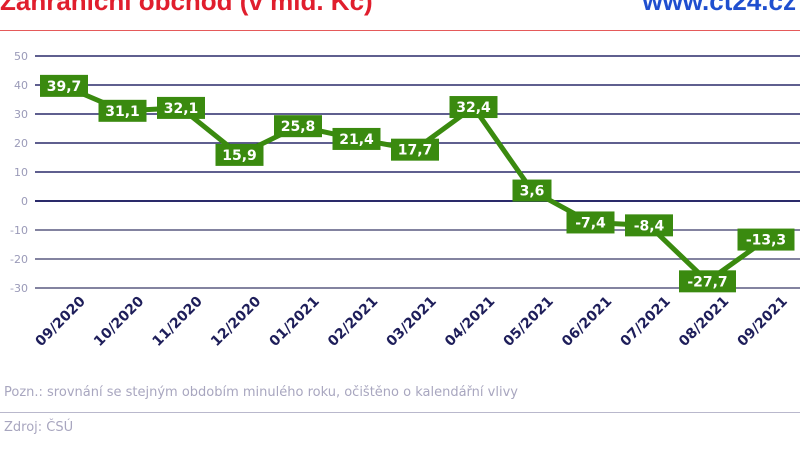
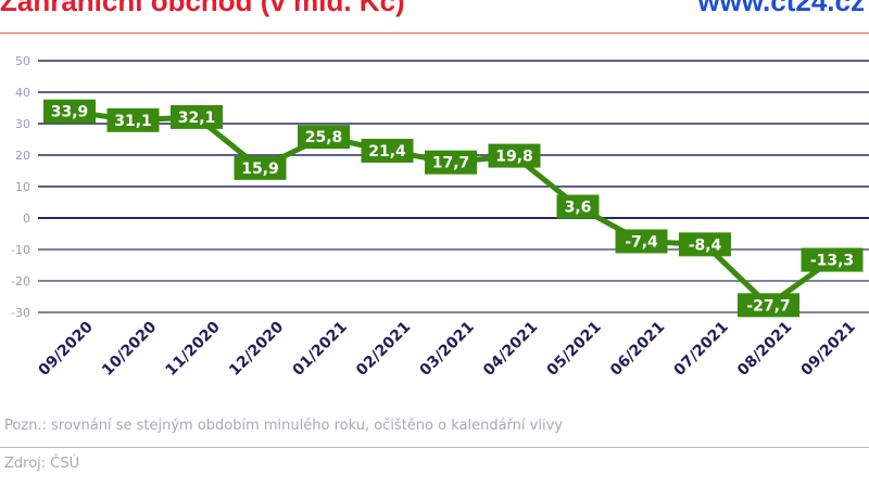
09/2020: 39,7 -> 33,9
04/2021: 32,4 -> 19,8
